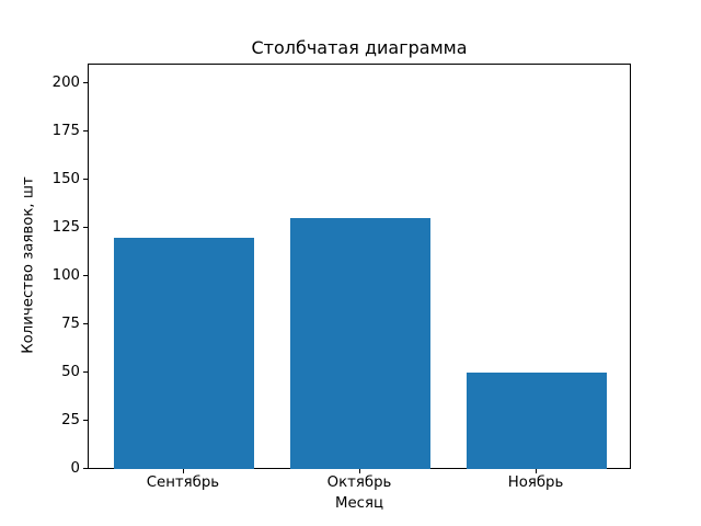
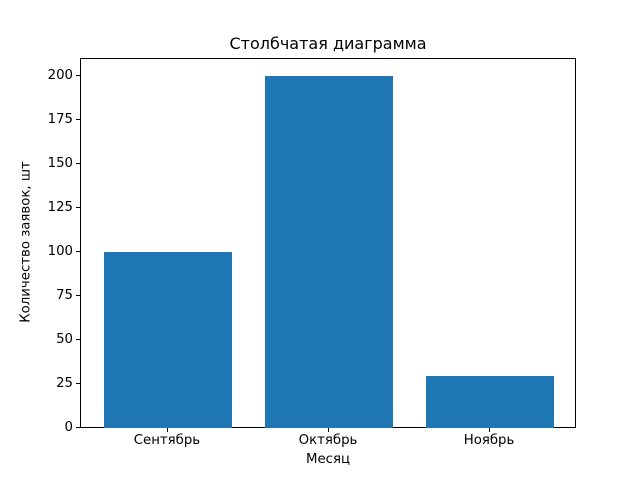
Сентябрь: 120 -> 100
Октябрь: 130 -> 200
Ноябрь: 50 -> 30
